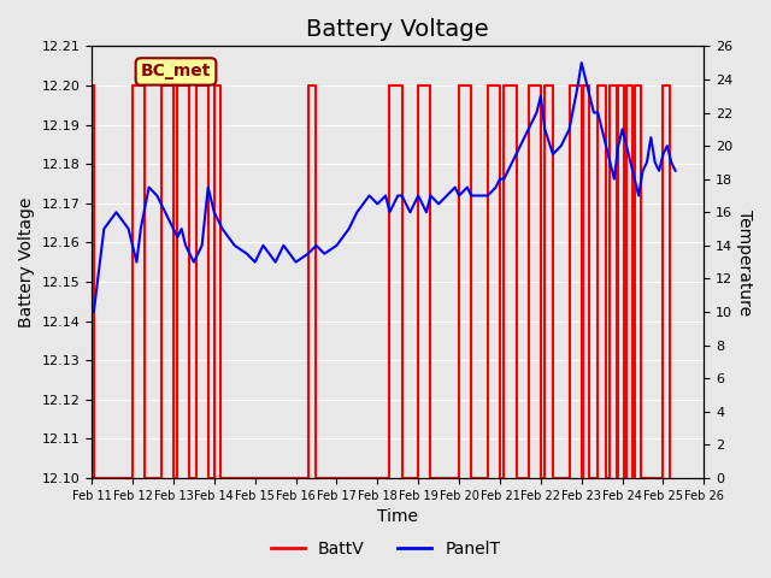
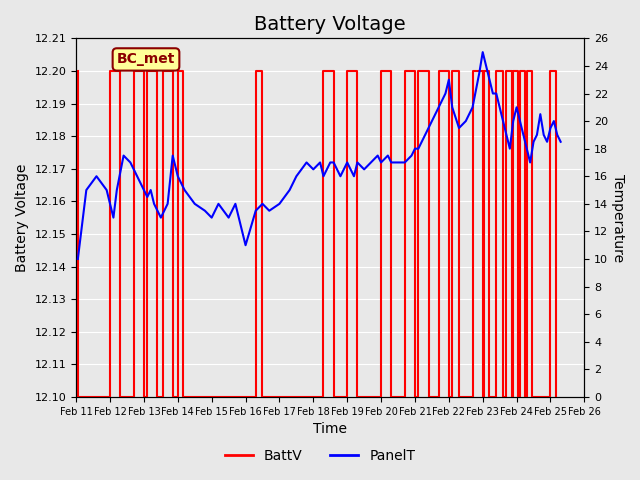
PanelT/Feb 16: 13.0 -> 11.0
